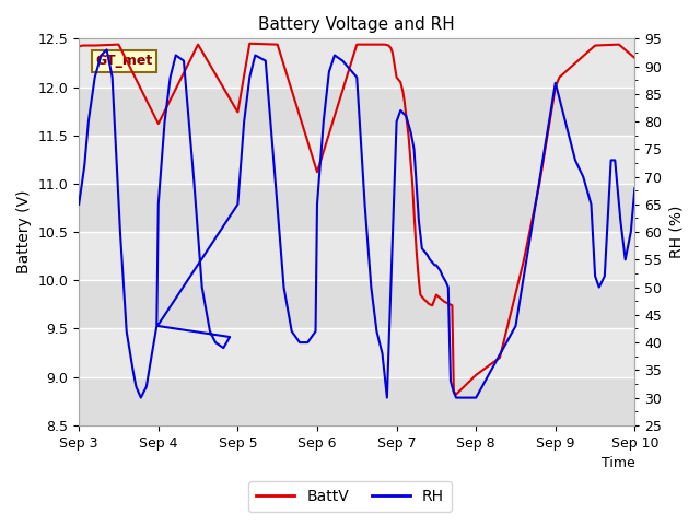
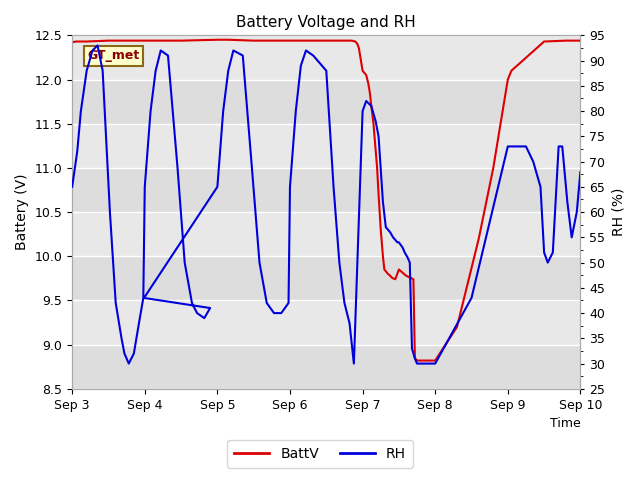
BattV/Sep 4: 11.62 -> 12.44
BattV/Sep 5: 11.74 -> 12.45
BattV/Sep 6: 11.12 -> 12.44
BattV/Sep 8: 9.02 -> 8.82
RH/Sep 9: 87 -> 73
BattV/Sep 10: 12.30 -> 12.44
